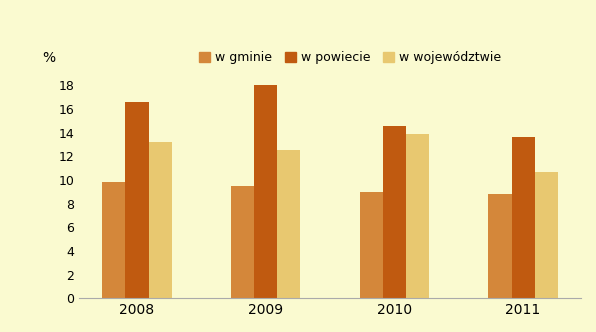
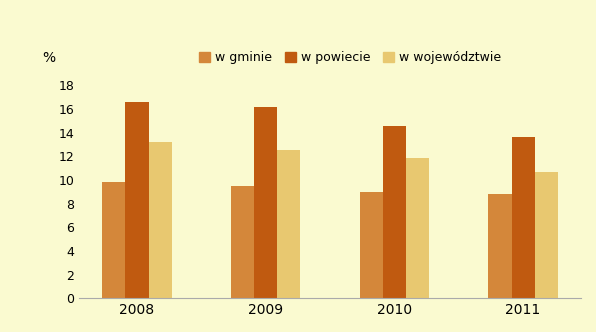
w powiecie/2009: 18.0 -> 16.2
w województwie/2010: 13.9 -> 11.9
